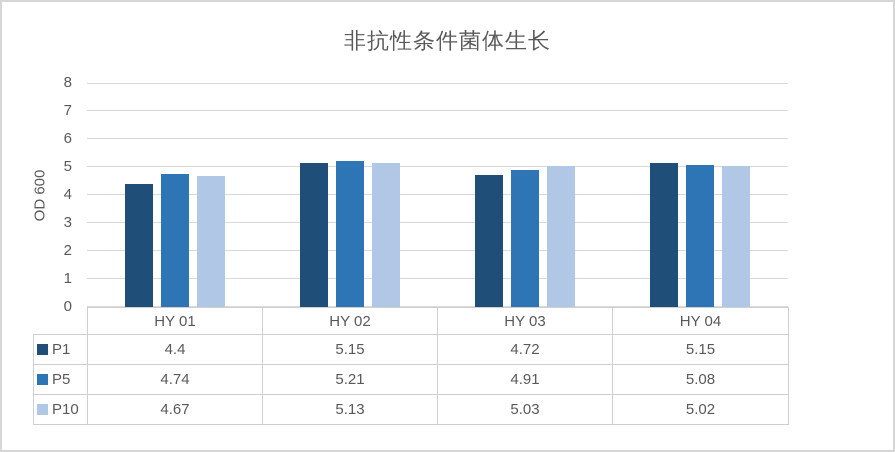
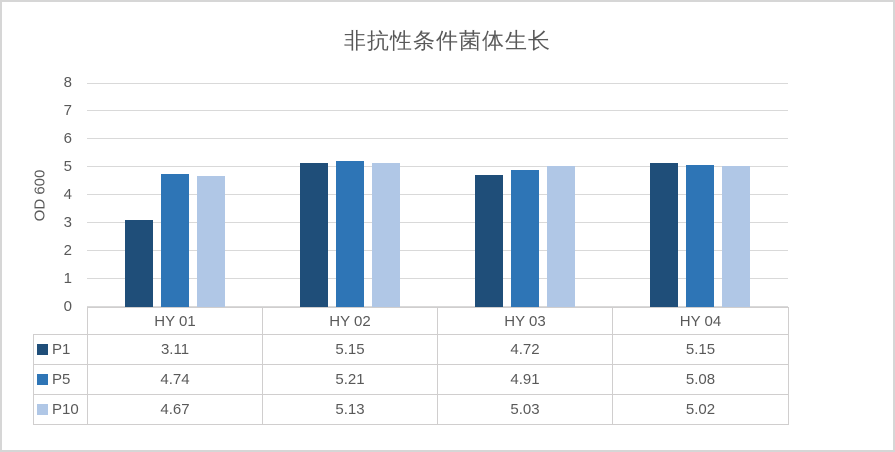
P1/HY 01: 4.4 -> 3.11
